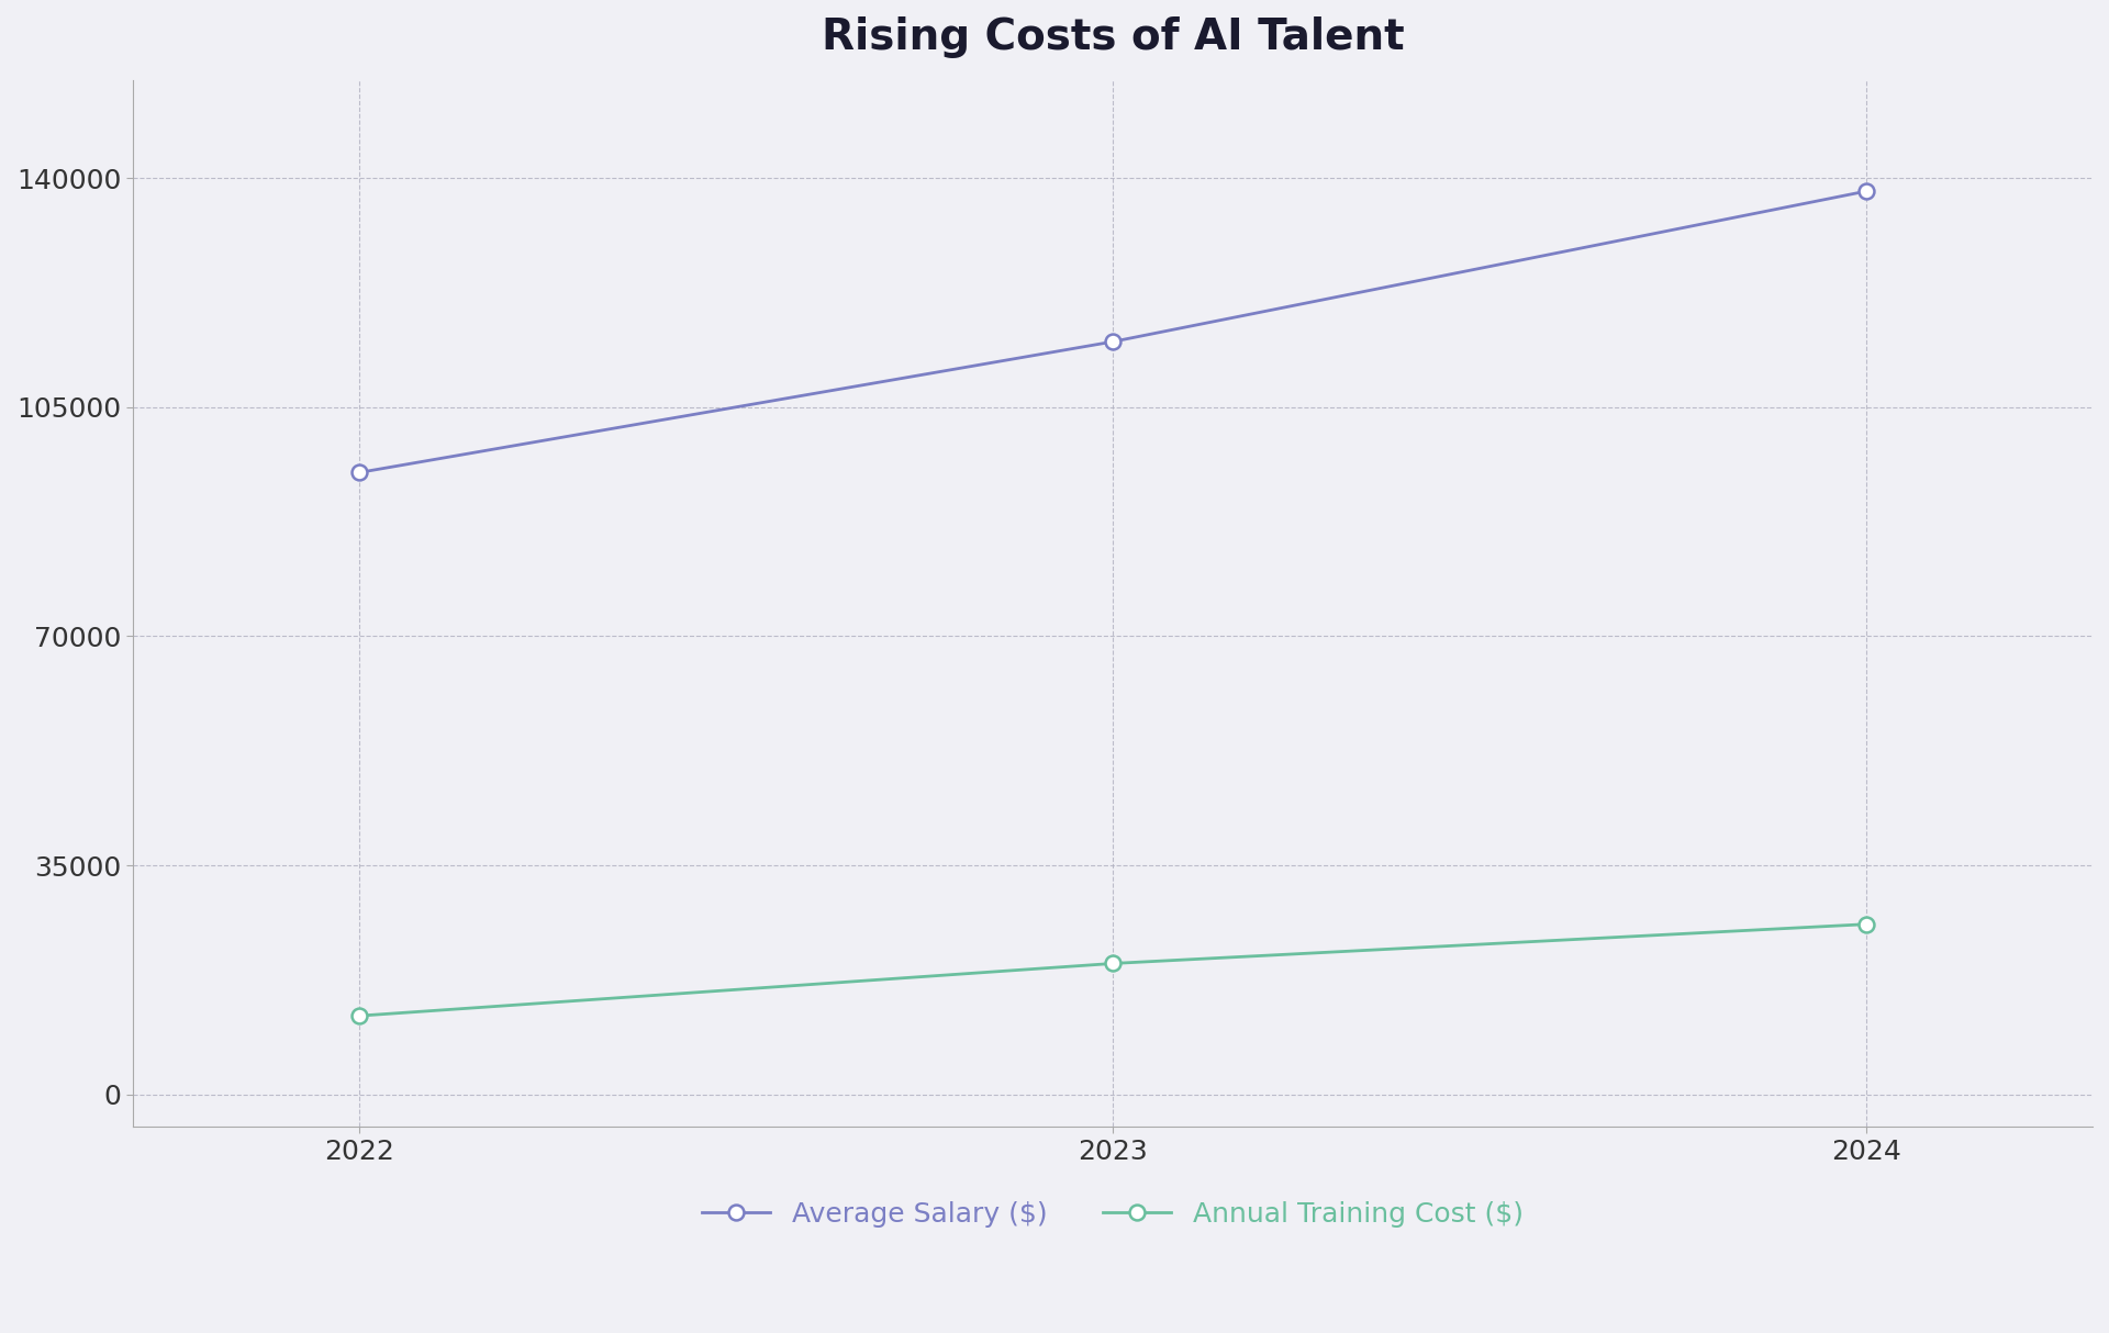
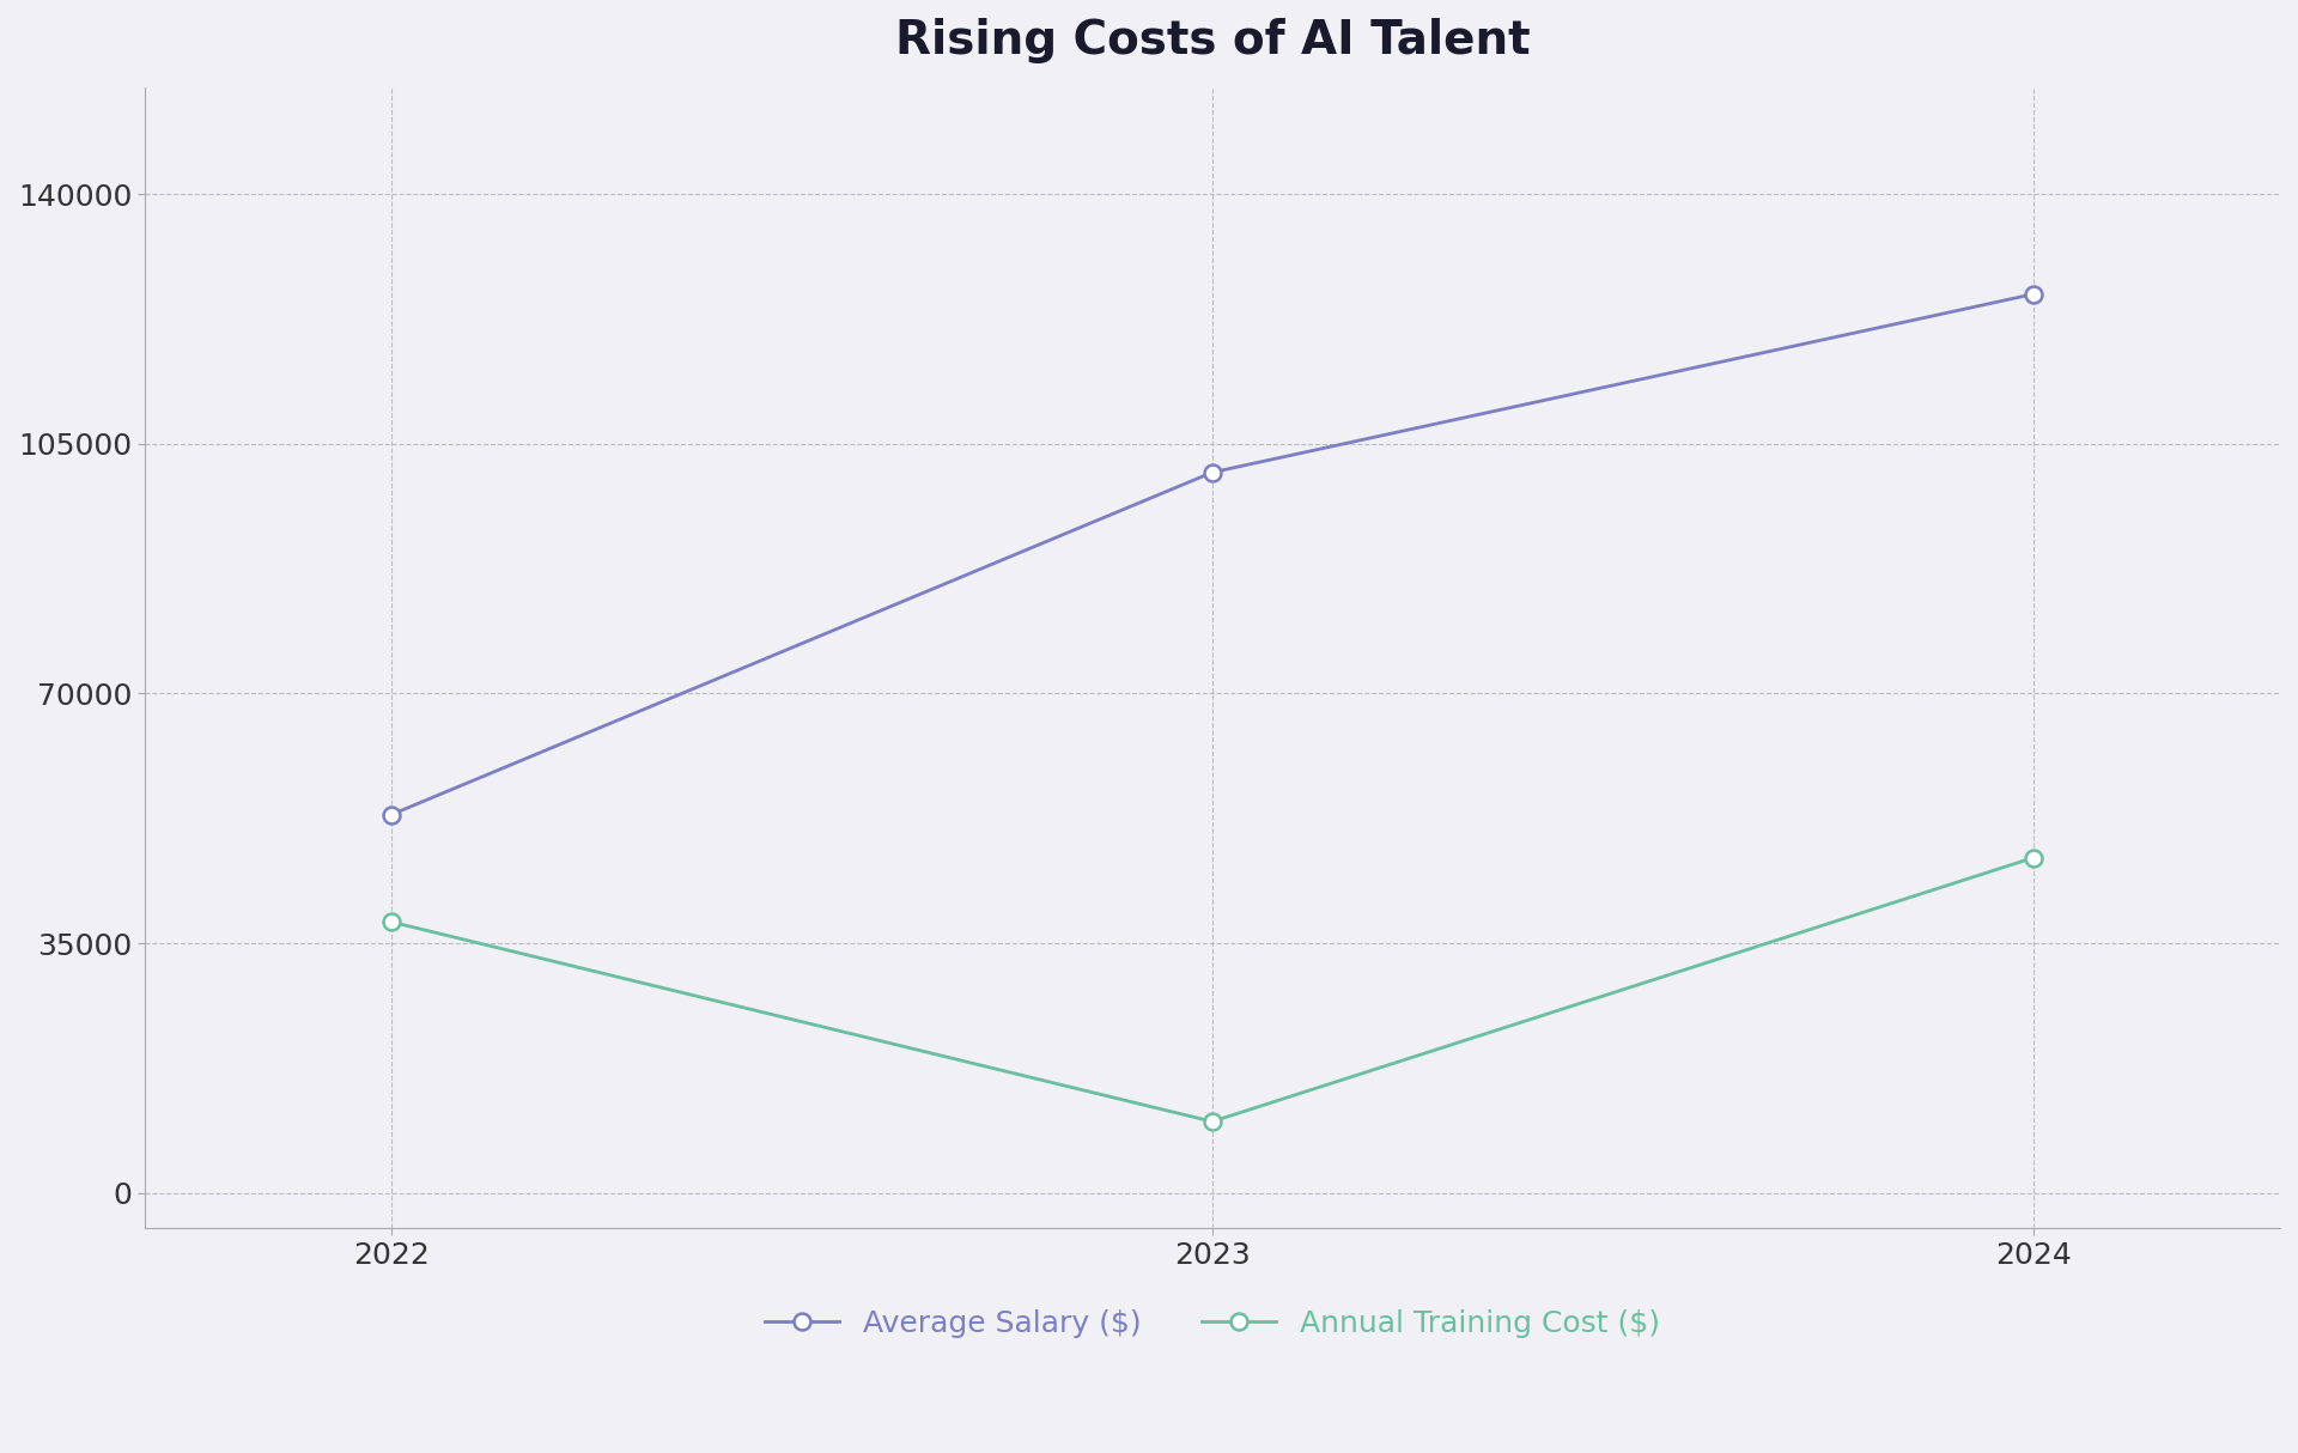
Average Salary ($)/2022: 95000 -> 53000
Annual Training Cost ($)/2022: 12000 -> 38000
Average Salary ($)/2023: 115000 -> 101000
Annual Training Cost ($)/2023: 20000 -> 10000
Average Salary ($)/2024: 138000 -> 126000
Annual Training Cost ($)/2024: 26000 -> 47000
